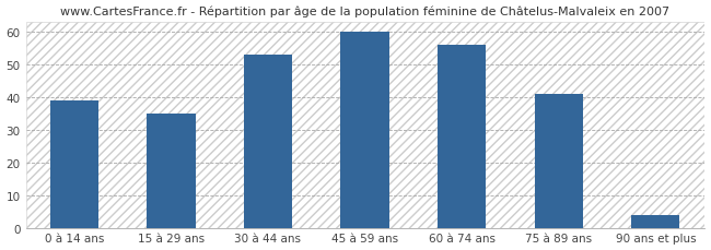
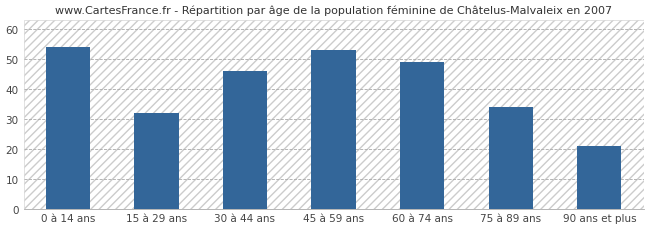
0 à 14 ans: 39 -> 54
15 à 29 ans: 35 -> 32
30 à 44 ans: 53 -> 46
45 à 59 ans: 60 -> 53
60 à 74 ans: 56 -> 49
75 à 89 ans: 41 -> 34
90 ans et plus: 4 -> 21
